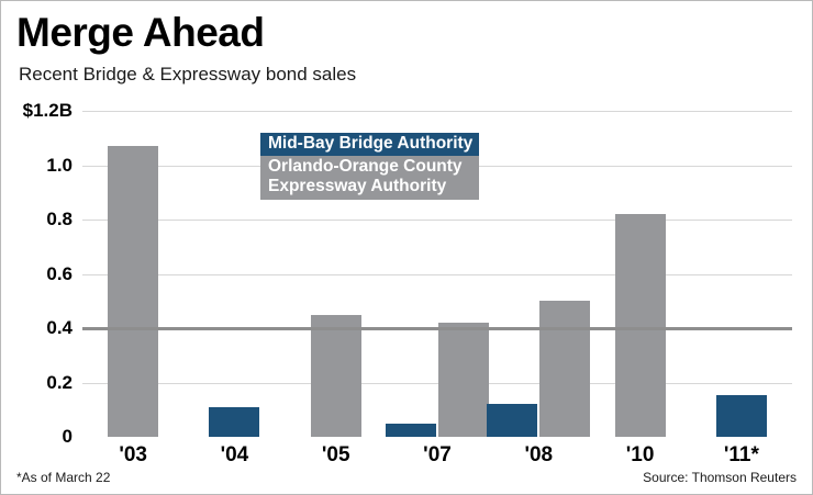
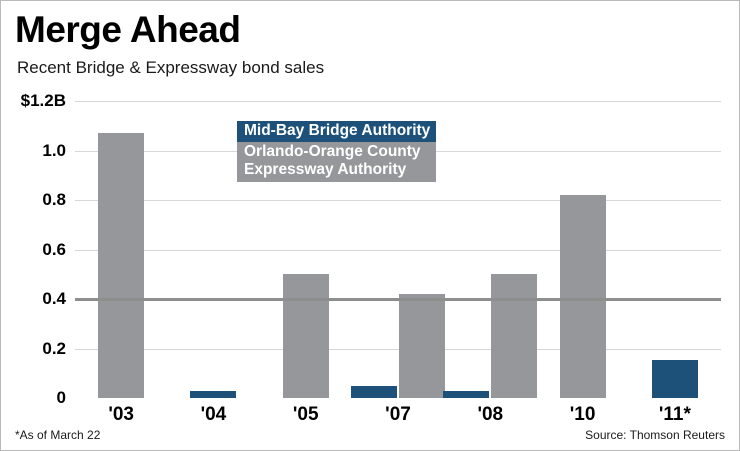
Mid-Bay Bridge Authority/'04: $0.11B -> $0.03B
Orlando-Orange County Expressway Authority/'05: $0.45B -> $0.50B
Mid-Bay Bridge Authority/'08: $0.12B -> $0.03B
